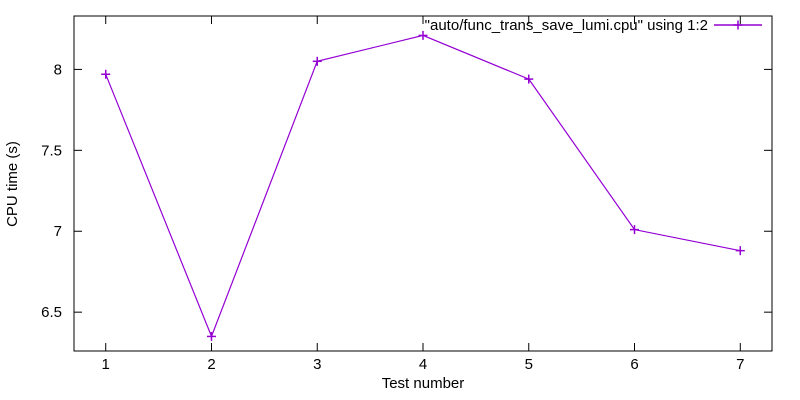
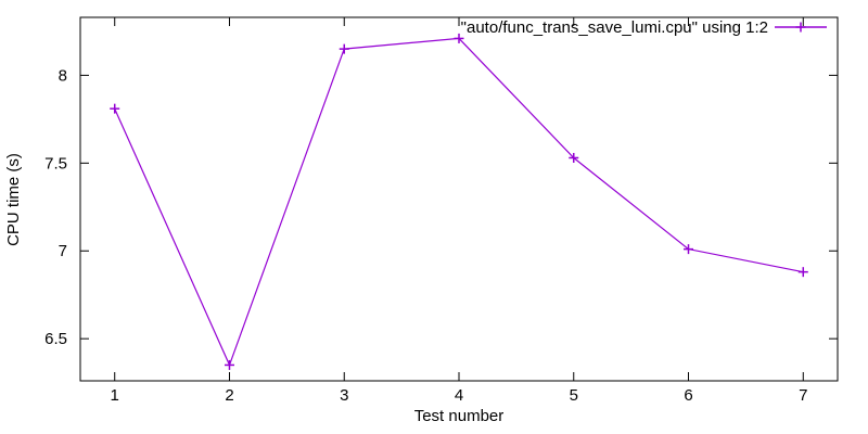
1: 7.97 -> 7.81
3: 8.05 -> 8.15
5: 7.94 -> 7.53
